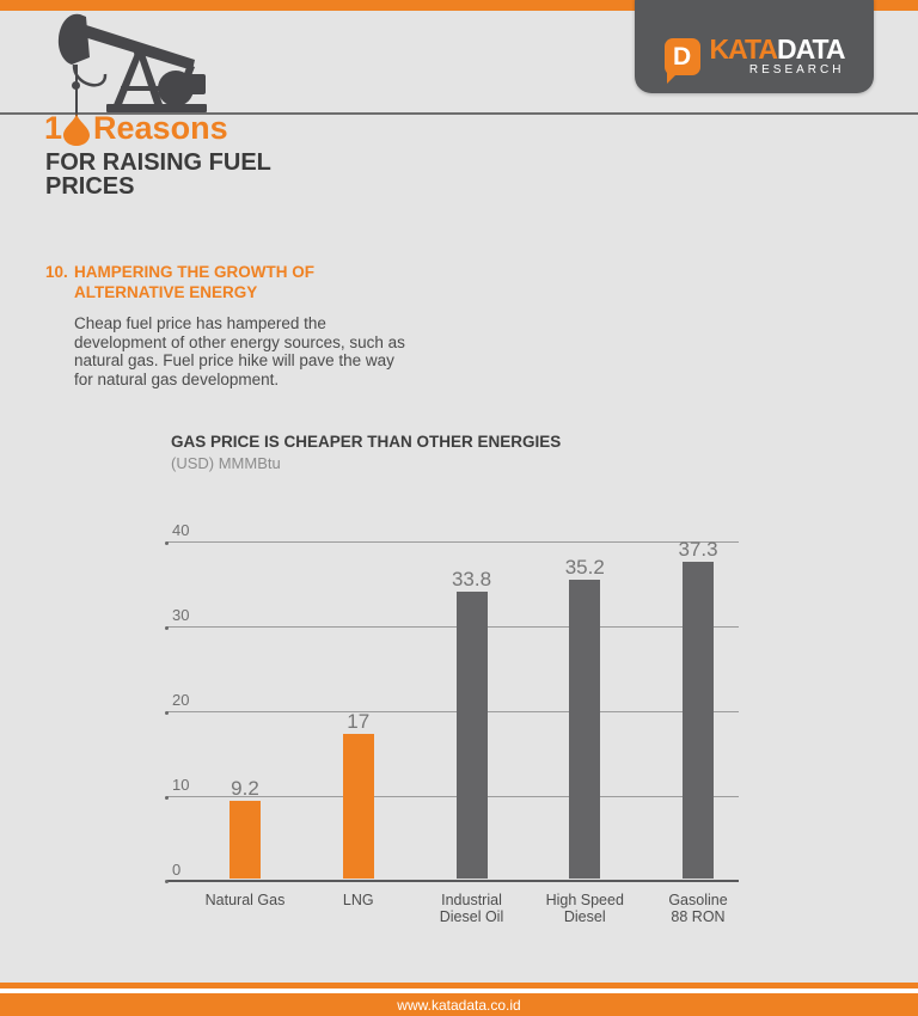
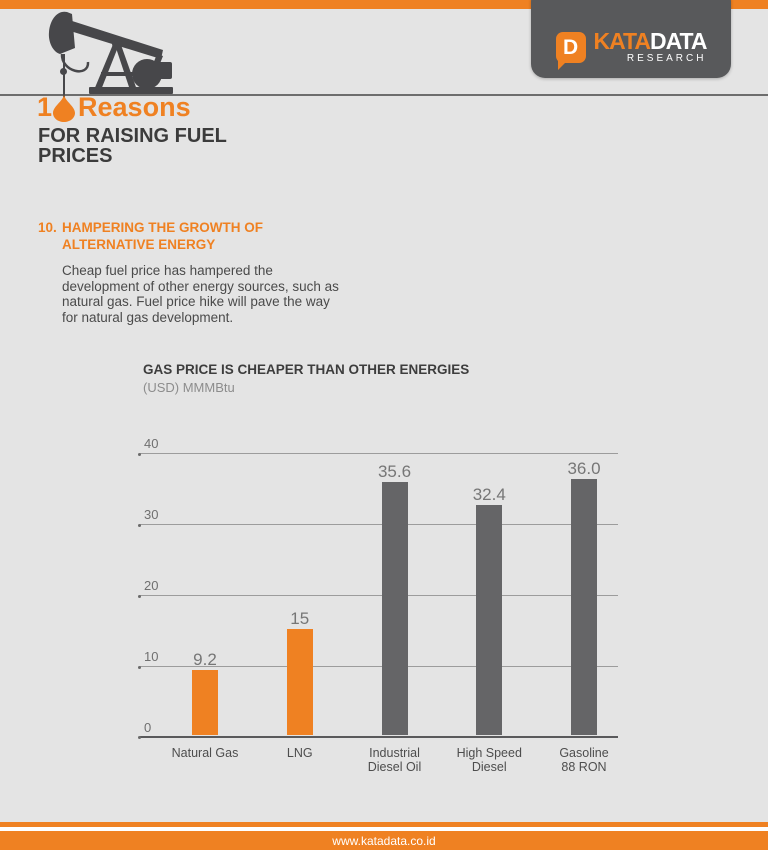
LNG: 17 -> 15
Industrial Diesel Oil: 33.8 -> 35.6
High Speed Diesel: 35.2 -> 32.4
Gasoline 88 RON: 37.3 -> 36.0
